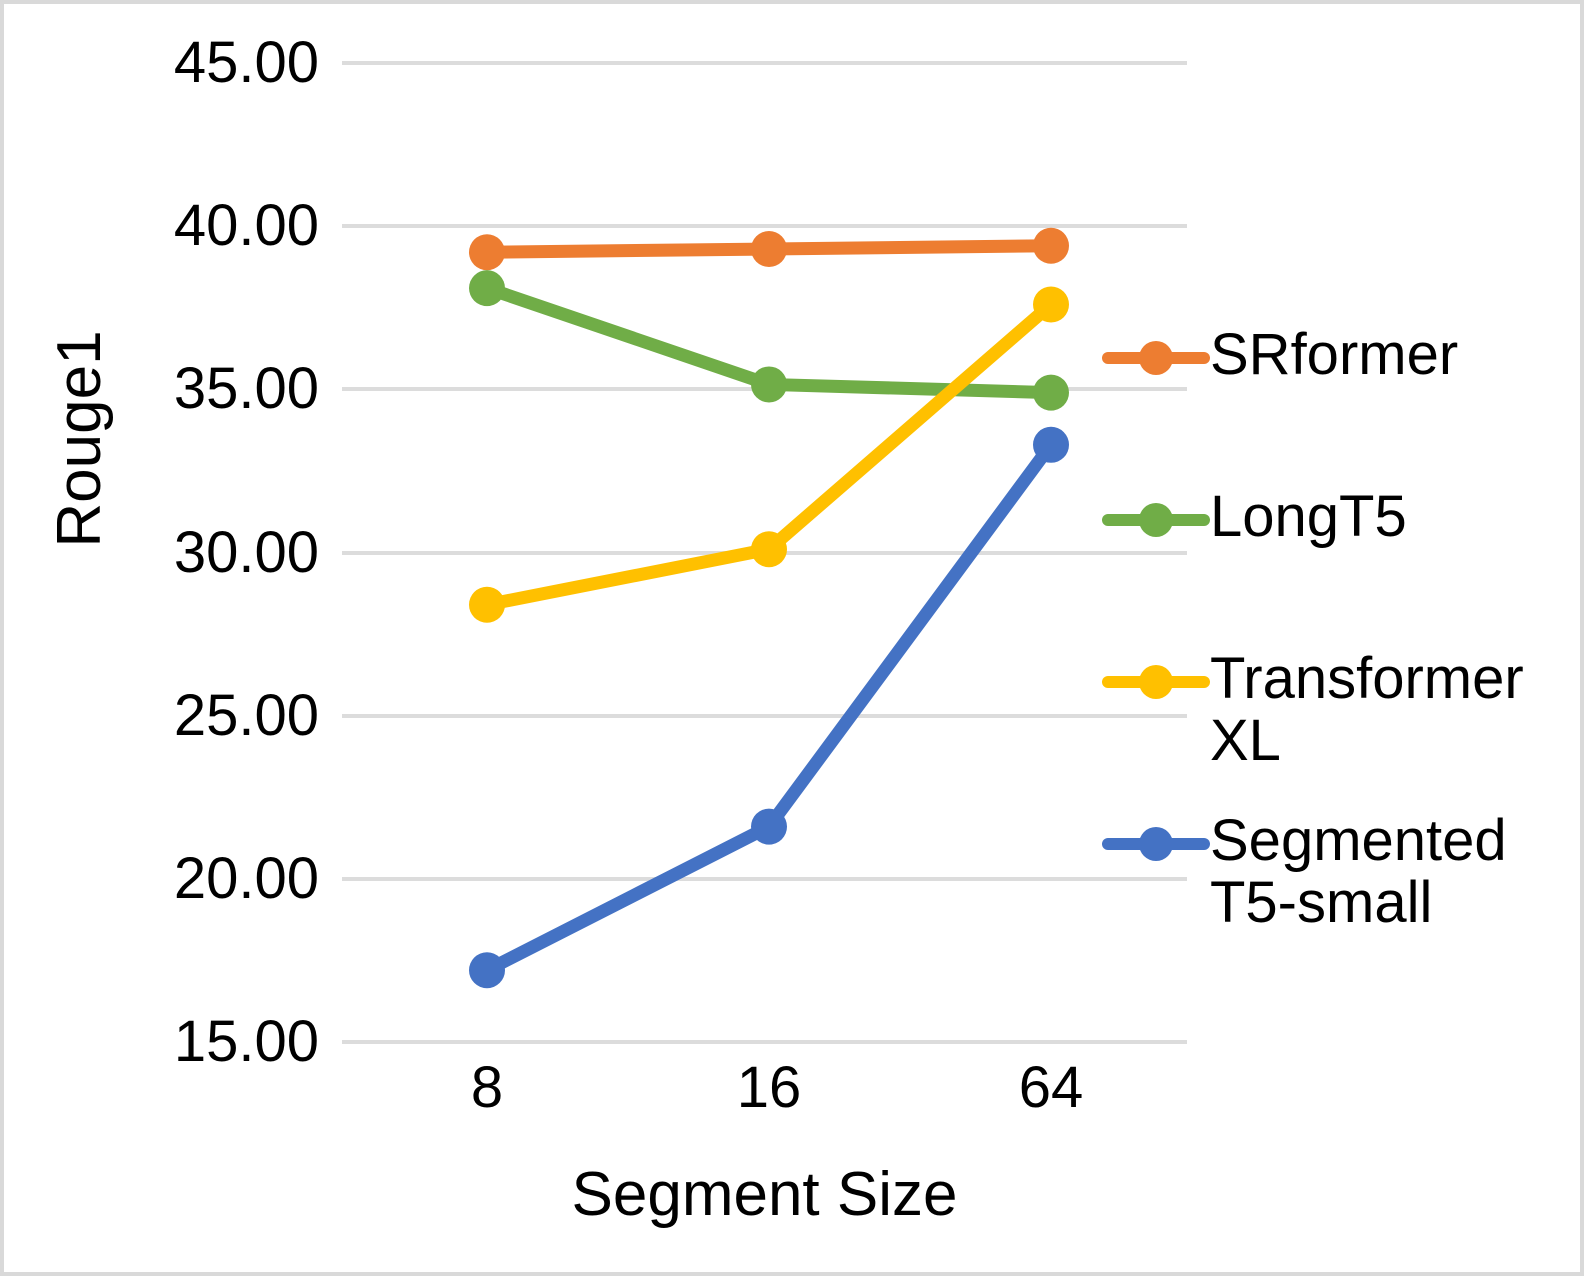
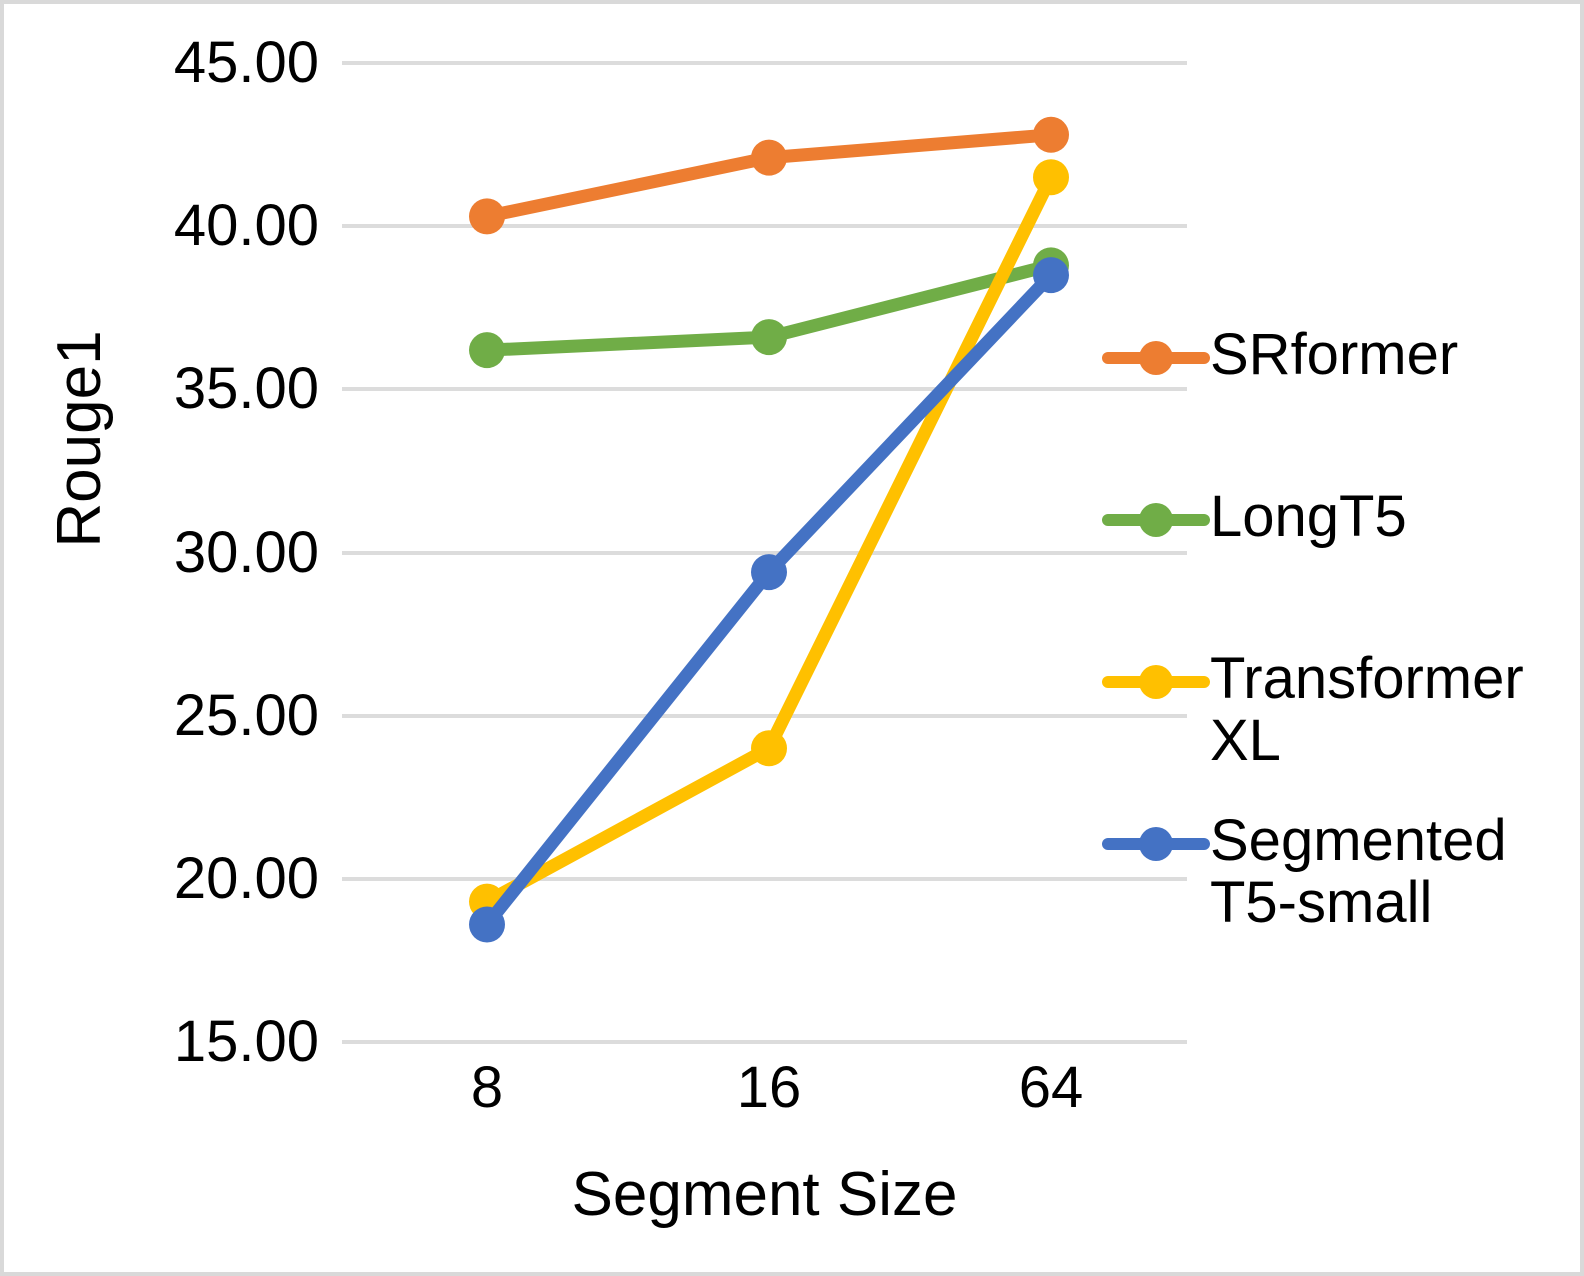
SRformer/8: 39.2 -> 40.3
LongT5/8: 38.1 -> 36.2
Transformer XL/8: 28.4 -> 19.3
Segmented T5-small/8: 17.2 -> 18.6
SRformer/16: 39.3 -> 42.1
LongT5/16: 35.1 -> 36.6
Transformer XL/16: 30.1 -> 24.0
Segmented T5-small/16: 21.6 -> 29.4
SRformer/64: 39.4 -> 42.8
LongT5/64: 34.9 -> 38.8
Transformer XL/64: 37.6 -> 41.5
Segmented T5-small/64: 33.3 -> 38.5
